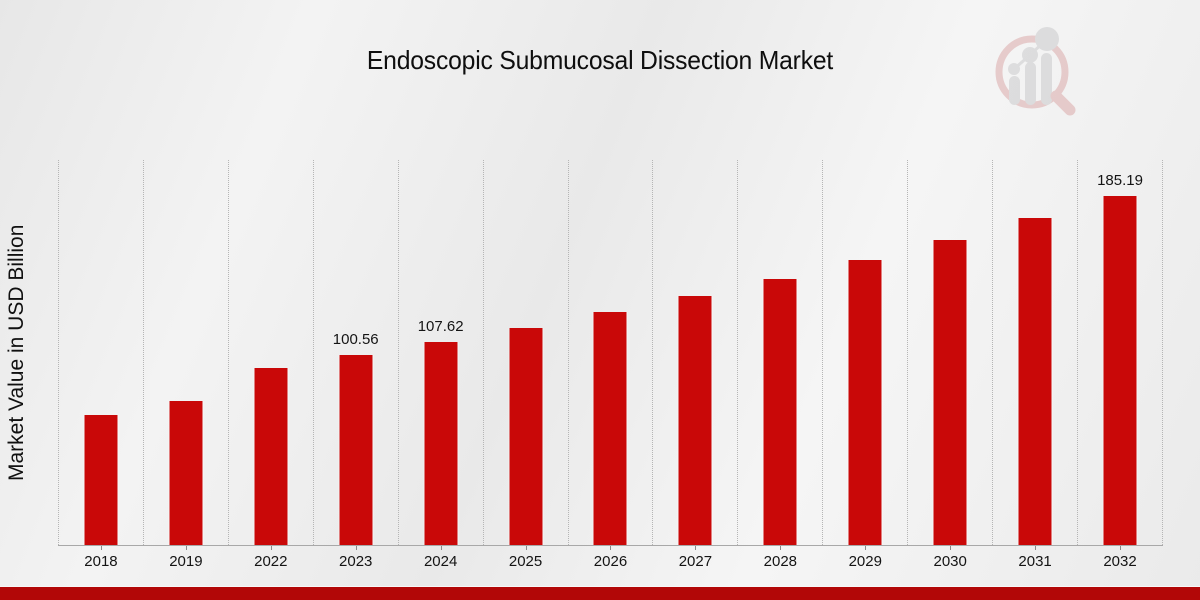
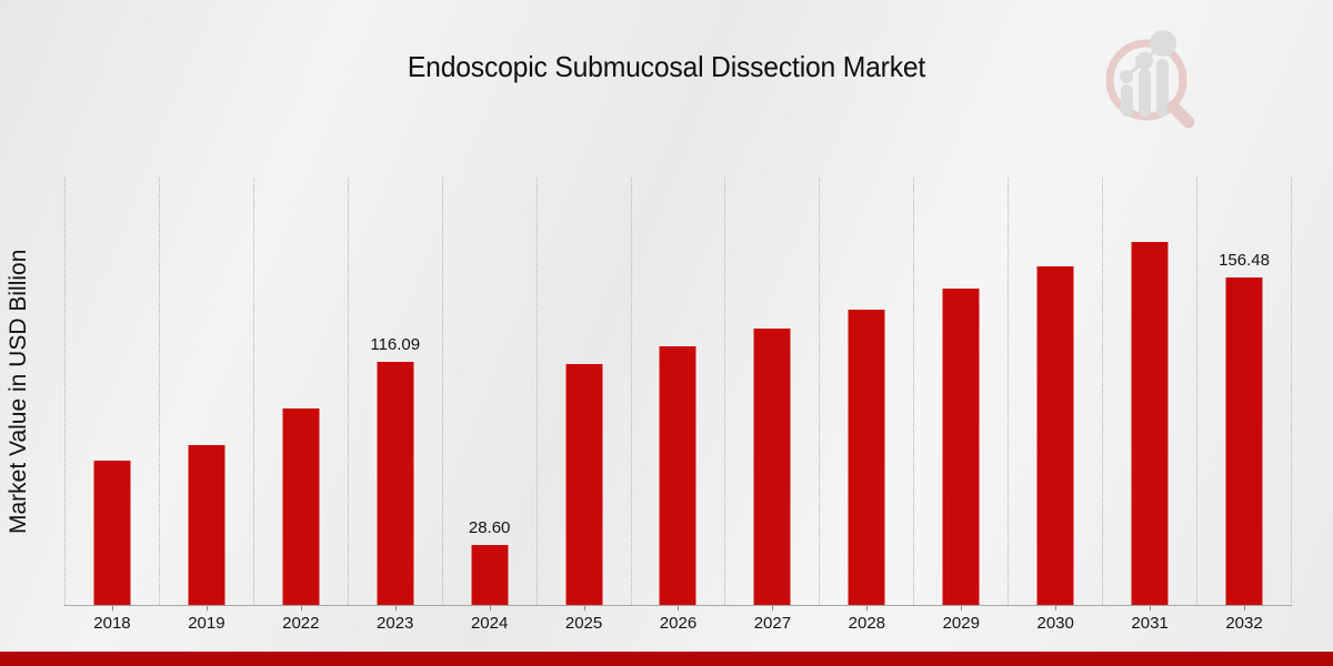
2023: 100.56 -> 116.09
2024: 107.62 -> 28.60
2032: 185.19 -> 156.48
